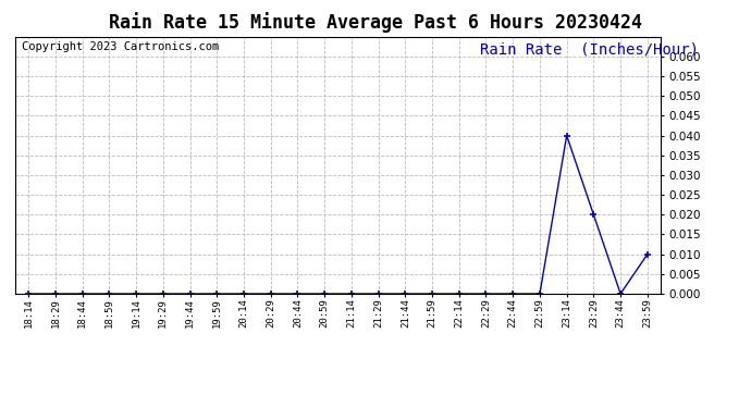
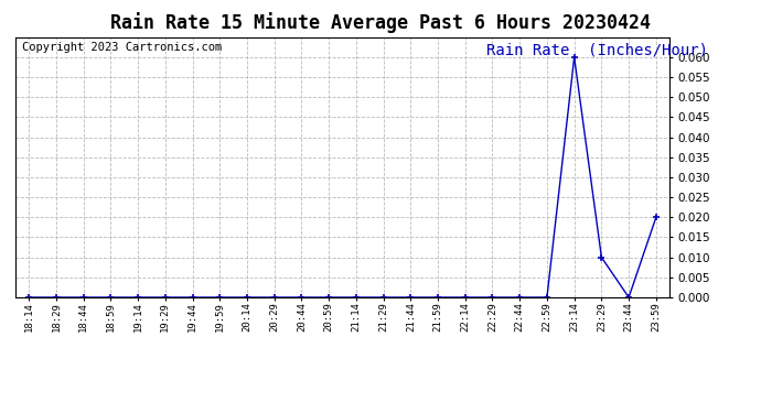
23:14: 0.04 -> 0.06
23:29: 0.02 -> 0.01
23:59: 0.01 -> 0.02
